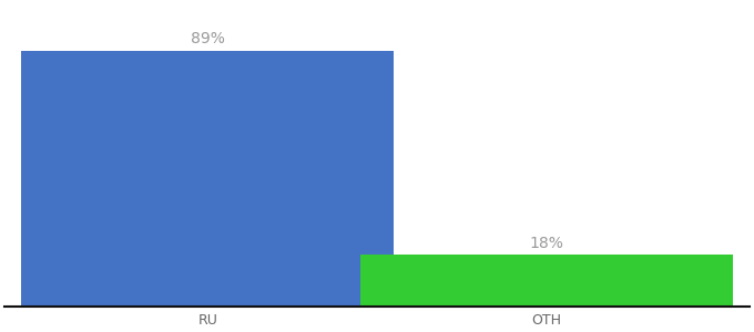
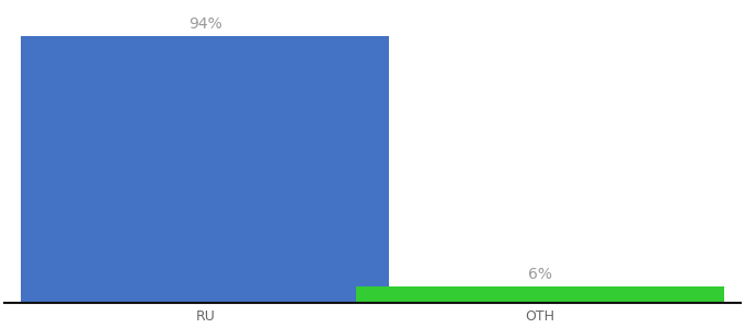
RU: 89% -> 94%
OTH: 18% -> 6%
